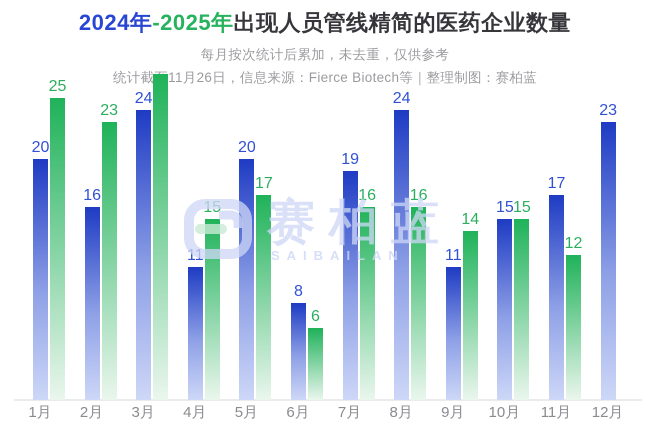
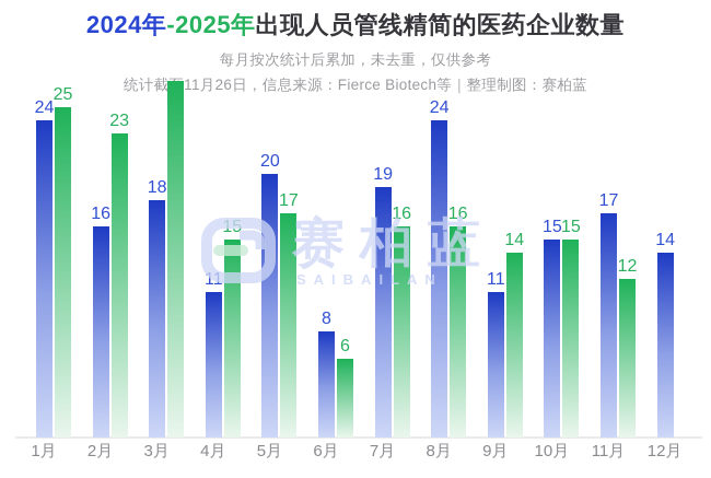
2024年/1月: 20 -> 24
2024年/3月: 24 -> 18
2024年/12月: 23 -> 14
